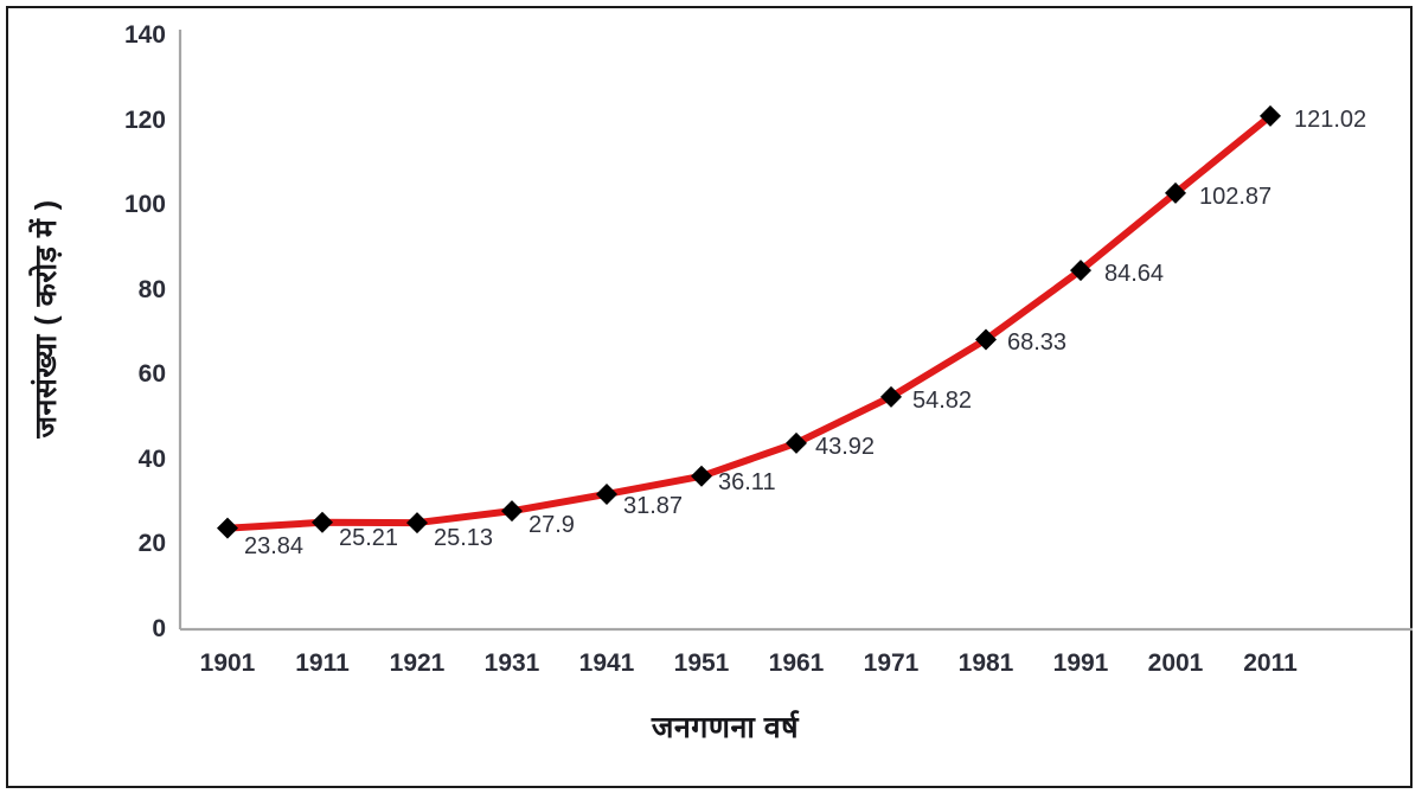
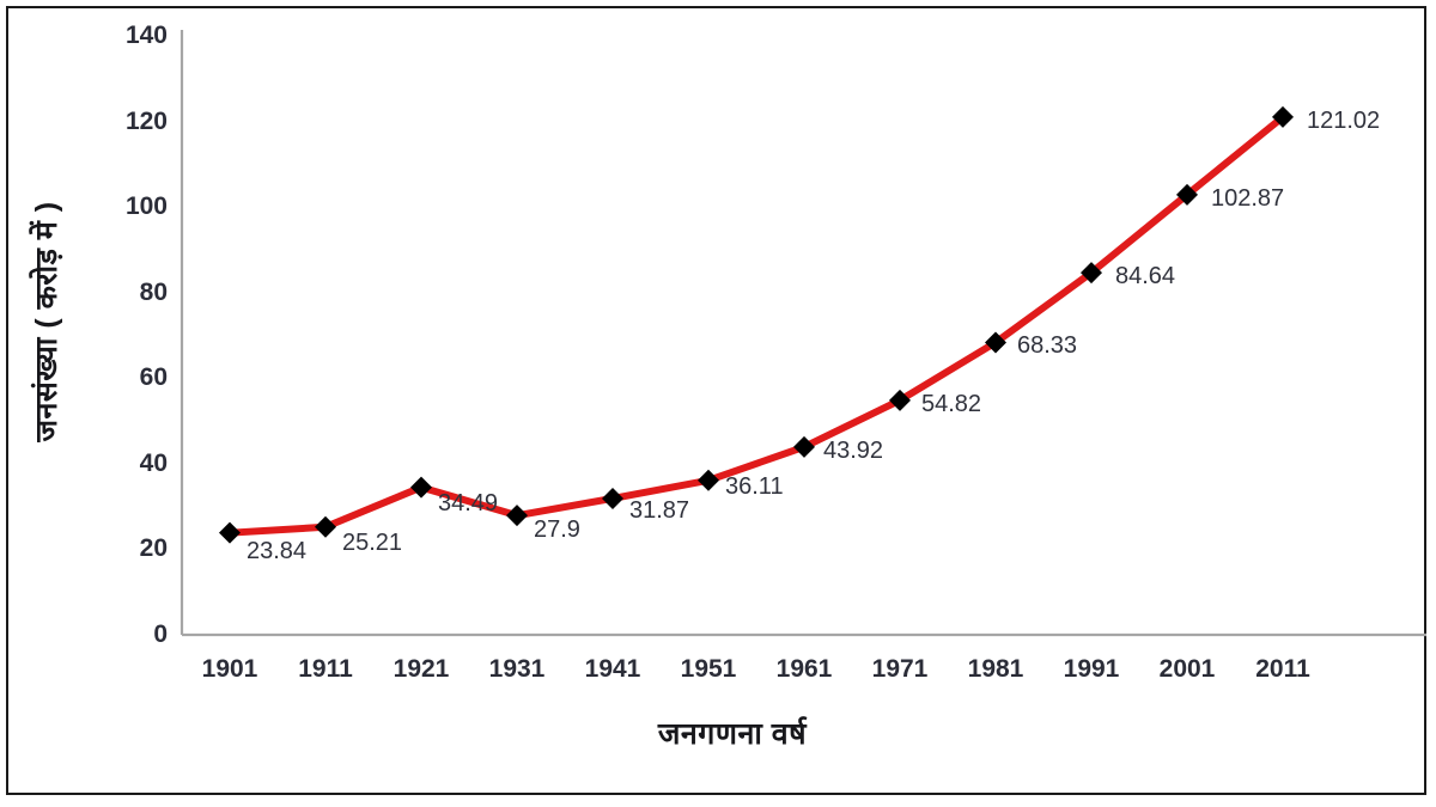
1921: 25.13 -> 34.49
